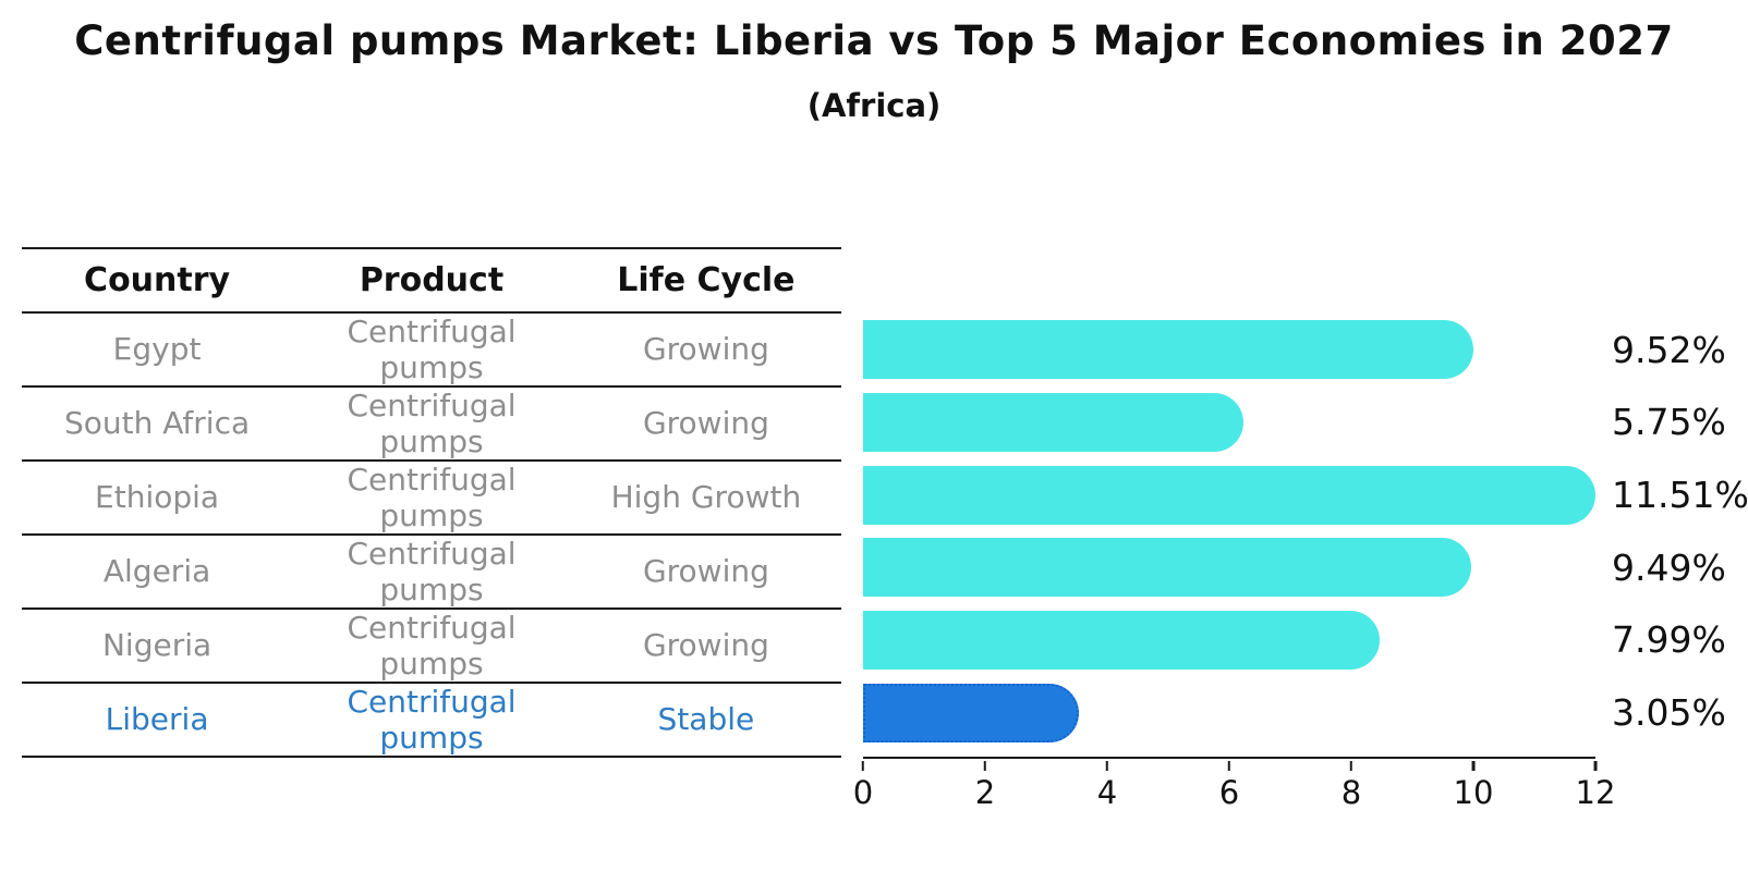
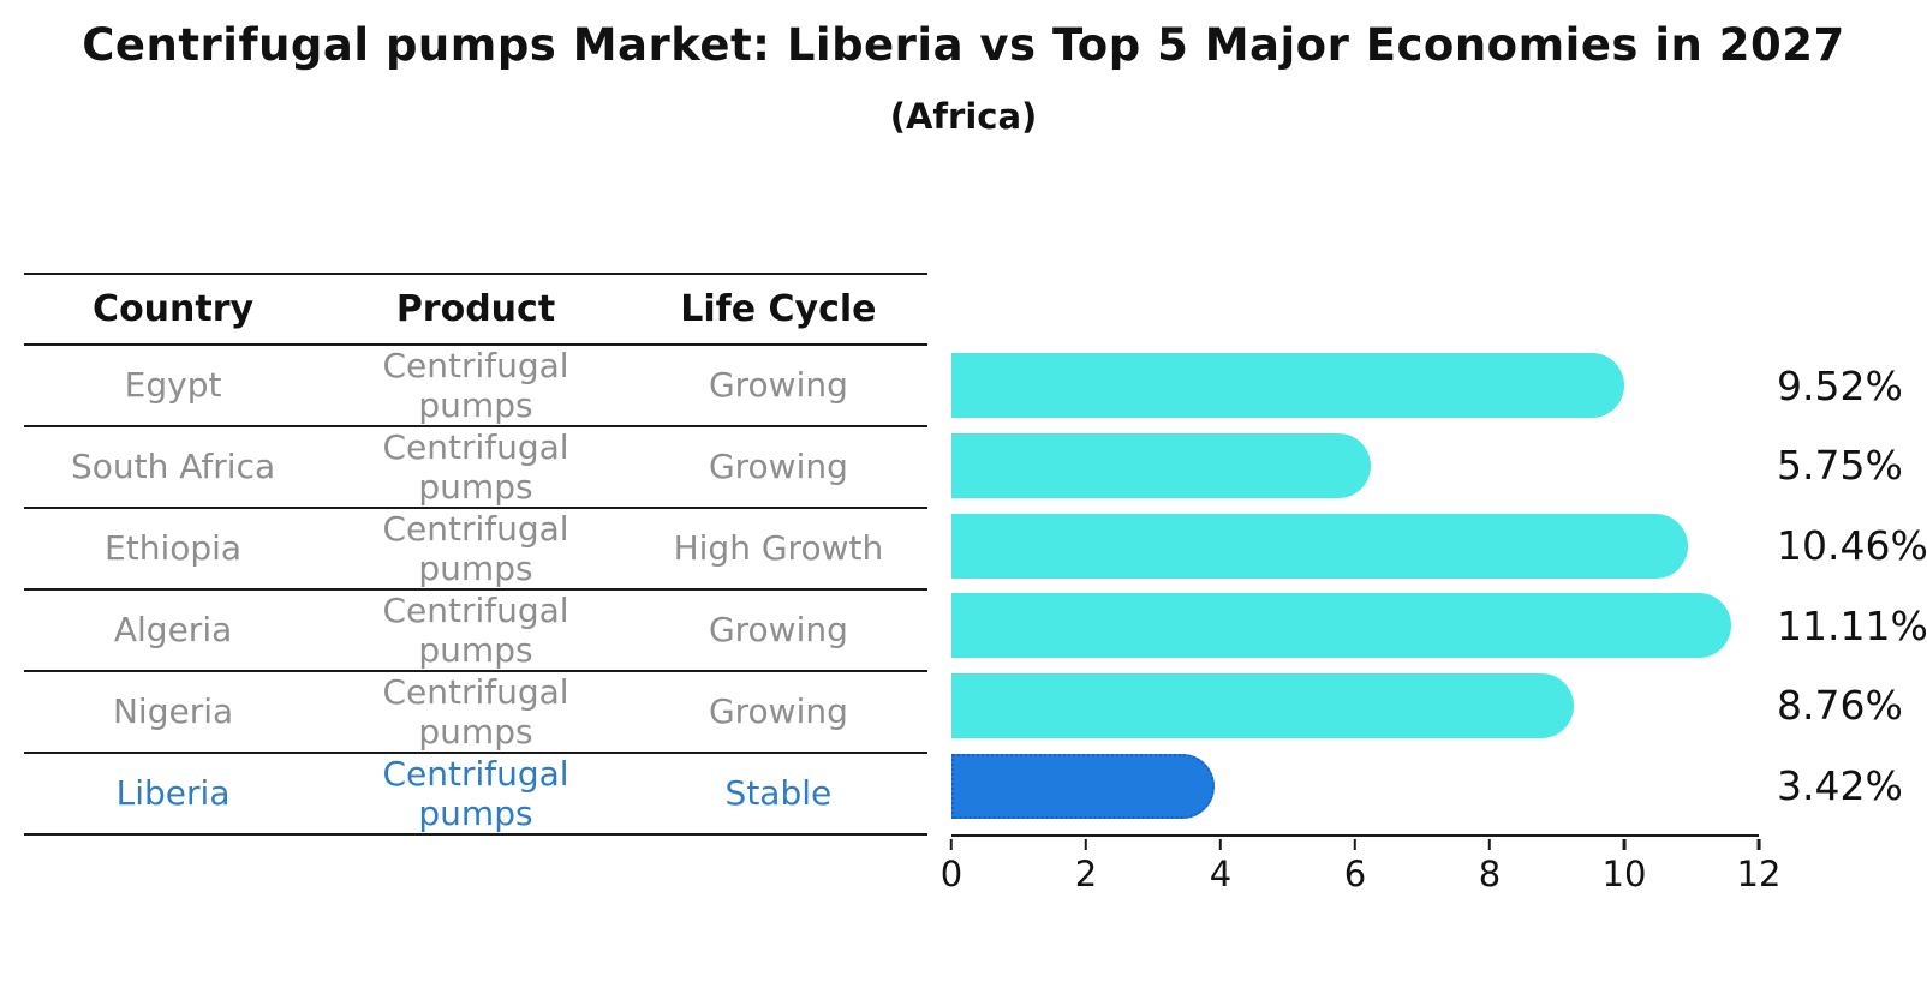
Ethiopia: 11.51% -> 10.46%
Algeria: 9.49% -> 11.11%
Nigeria: 7.99% -> 8.76%
Liberia: 3.05% -> 3.42%
